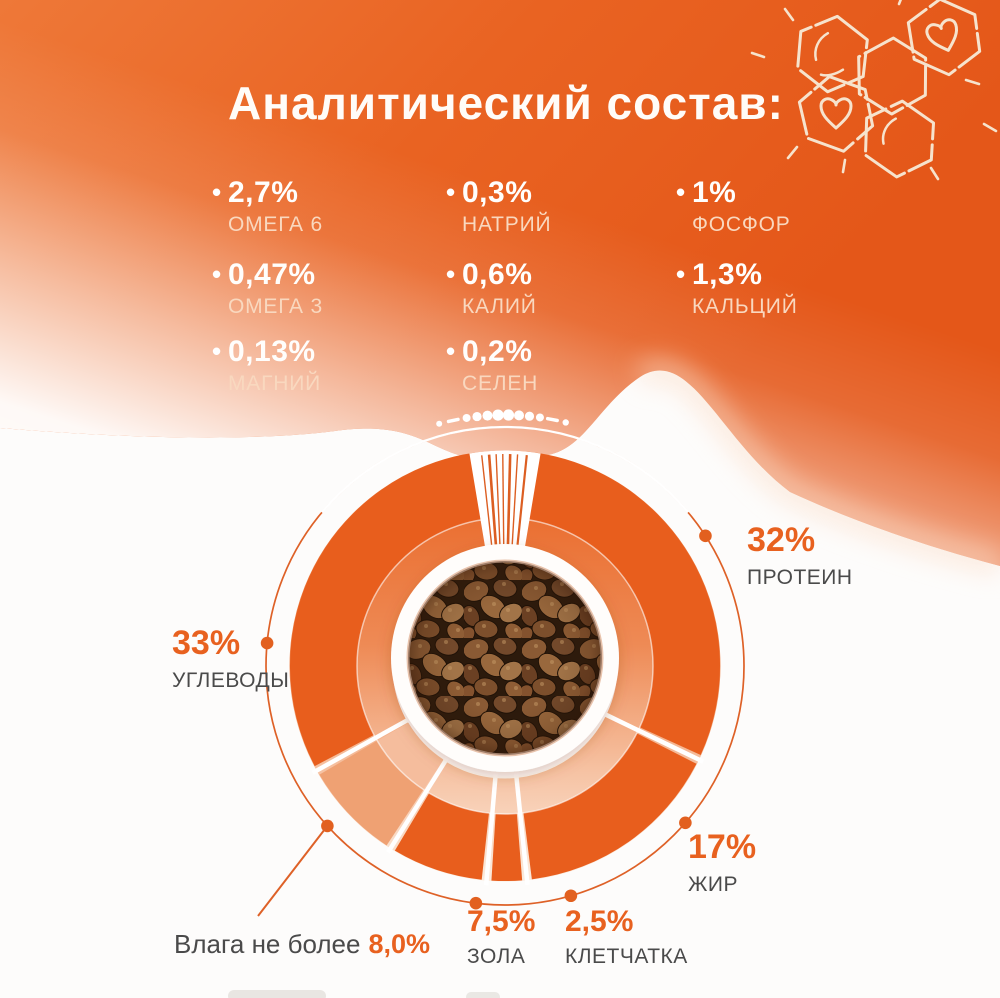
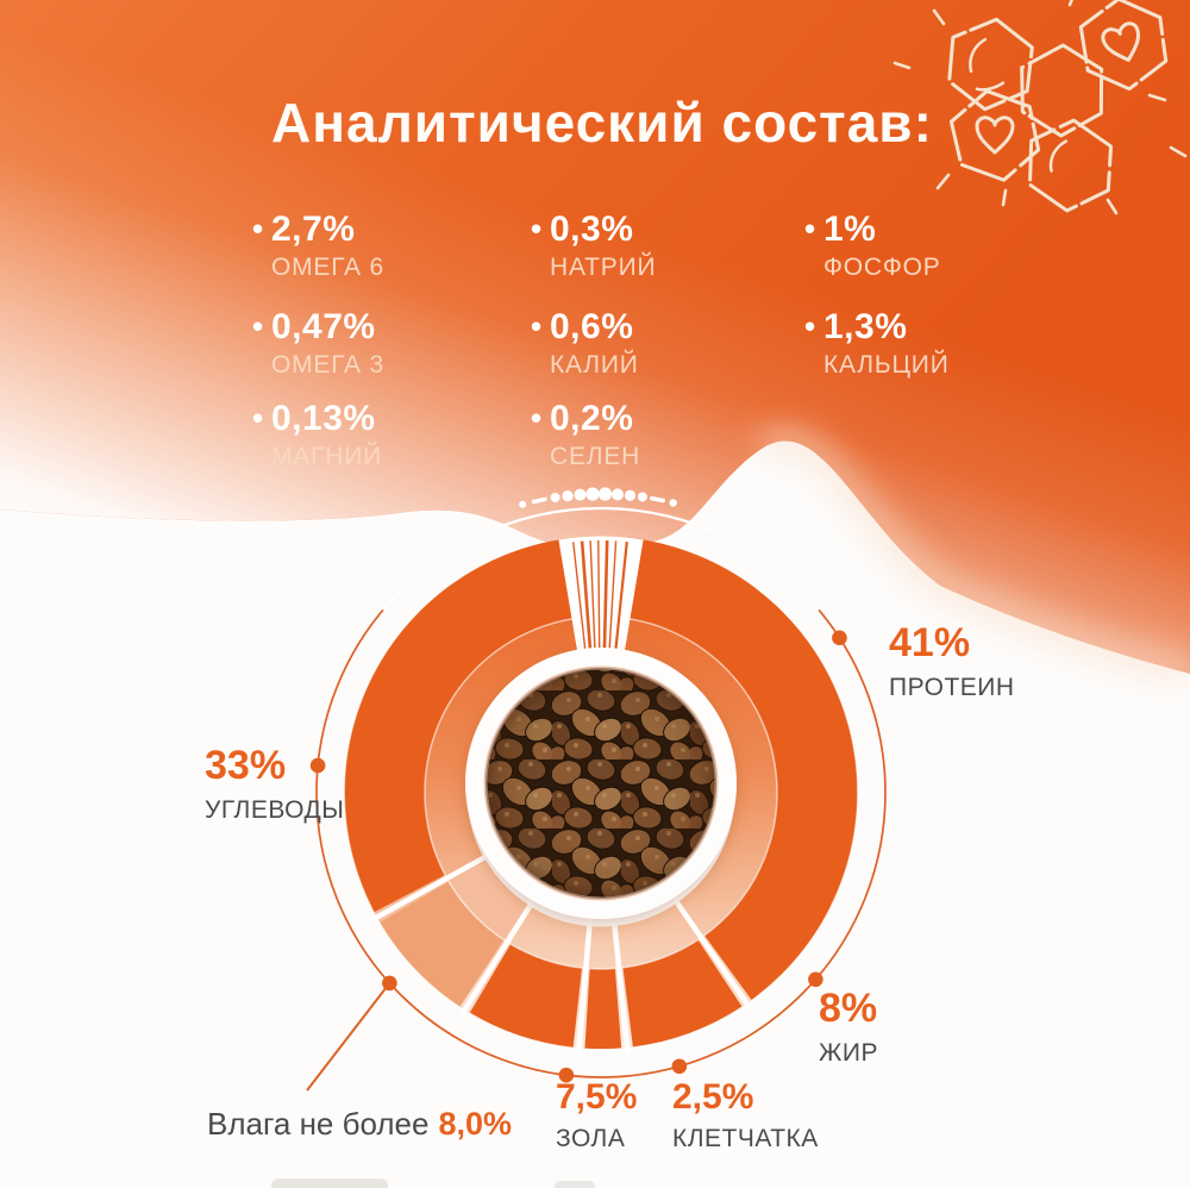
ПРОТЕИН: 32% -> 41%
ЖИР: 17% -> 8%
